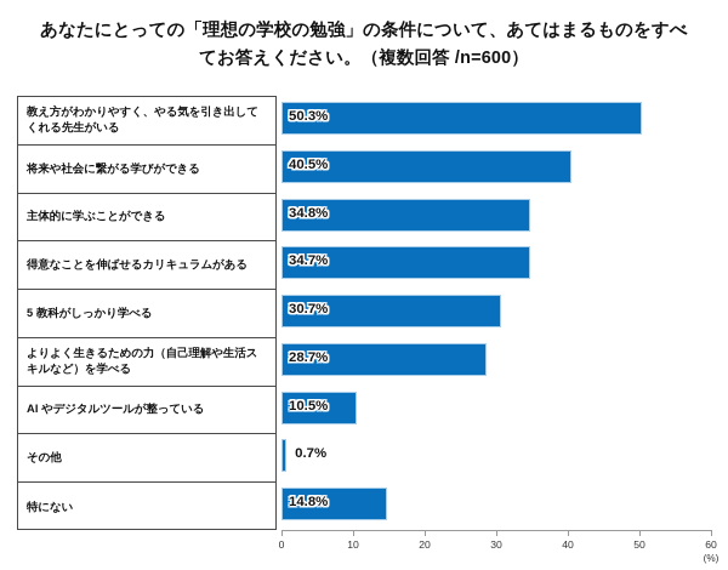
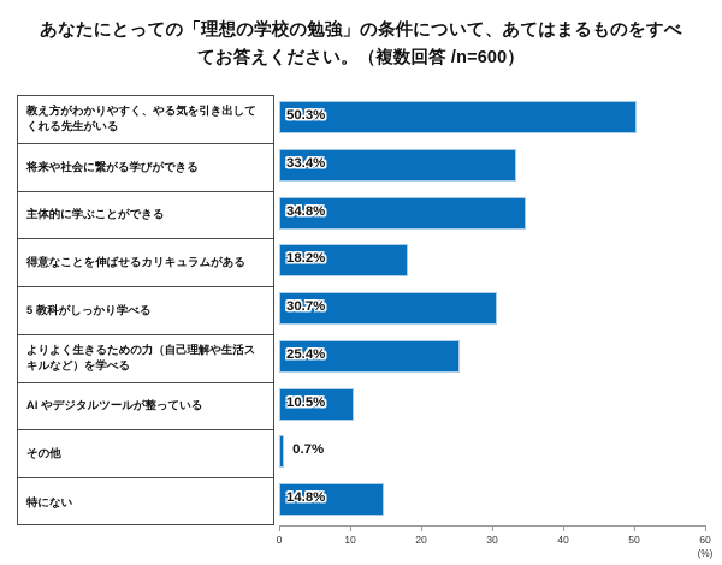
将来や社会に繋がる学びができる: 40.5% -> 33.4%
得意なことを伸ばせるカリキュラムがある: 34.7% -> 18.2%
よりよく生きるための力（自己理解や生活スキルなど）を学べる: 28.7% -> 25.4%
